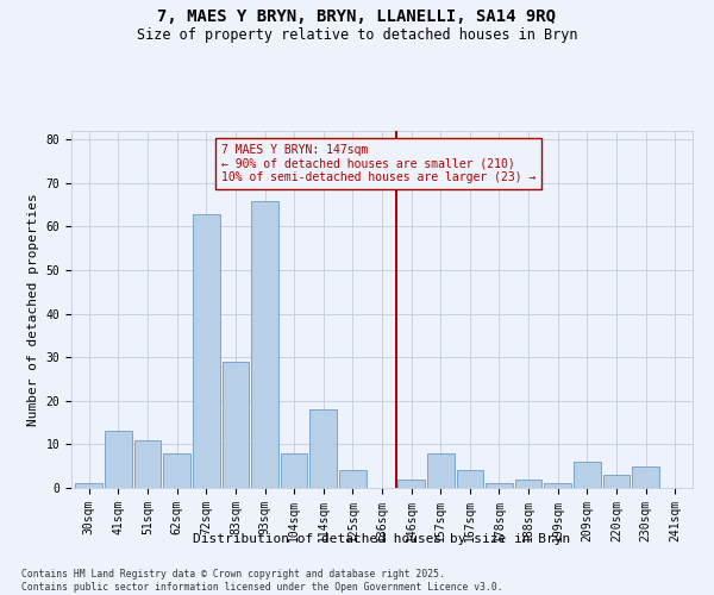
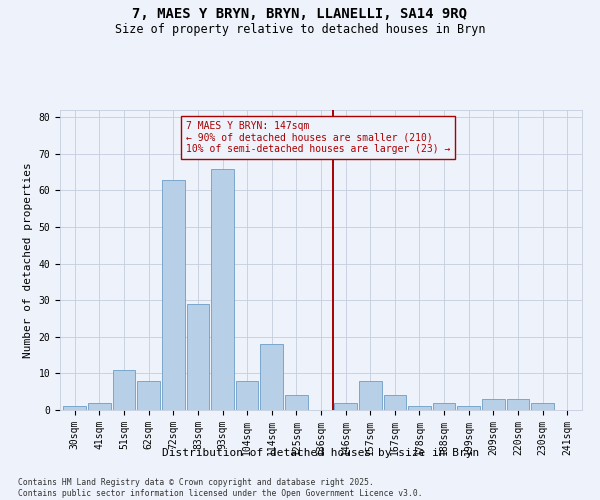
41sqm: 13 -> 2
209sqm: 6 -> 3
230sqm: 5 -> 2
